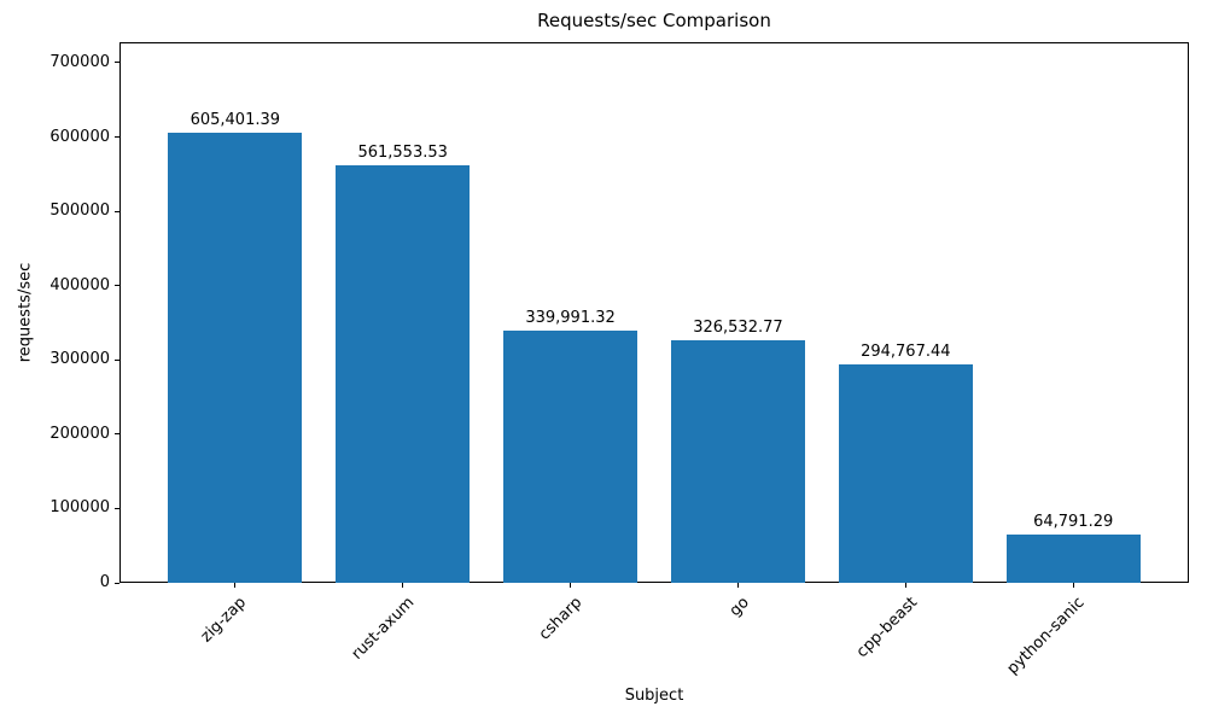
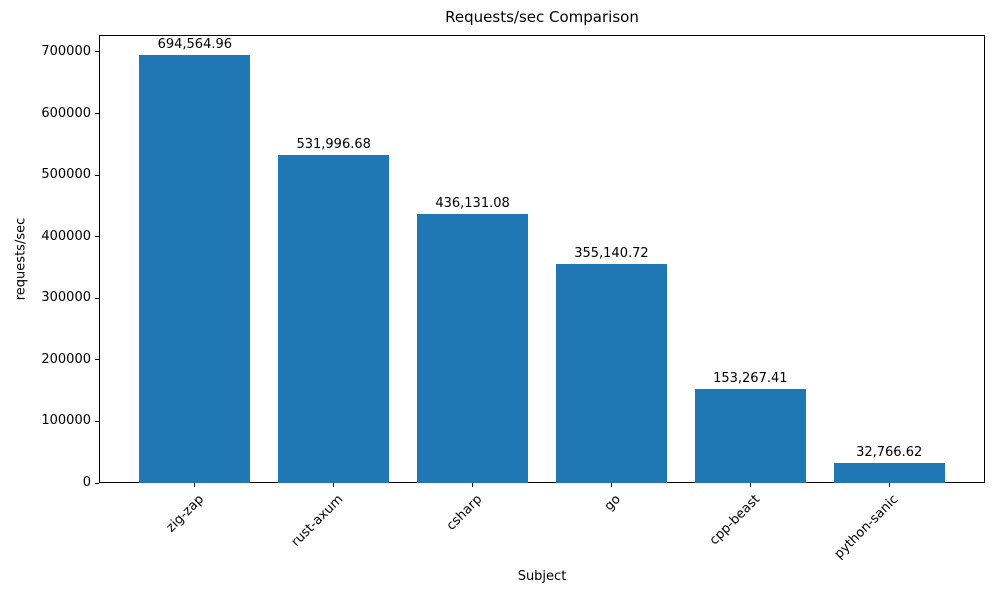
zig-zap: 605,401.39 -> 694,564.96
rust-axum: 561,553.53 -> 531,996.68
csharp: 339,991.32 -> 436,131.08
go: 326,532.77 -> 355,140.72
cpp-beast: 294,767.44 -> 153,267.41
python-sanic: 64,791.29 -> 32,766.62
